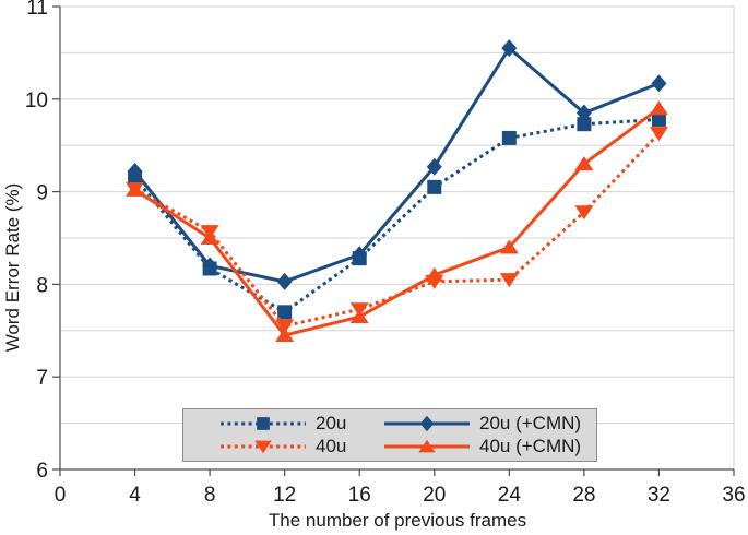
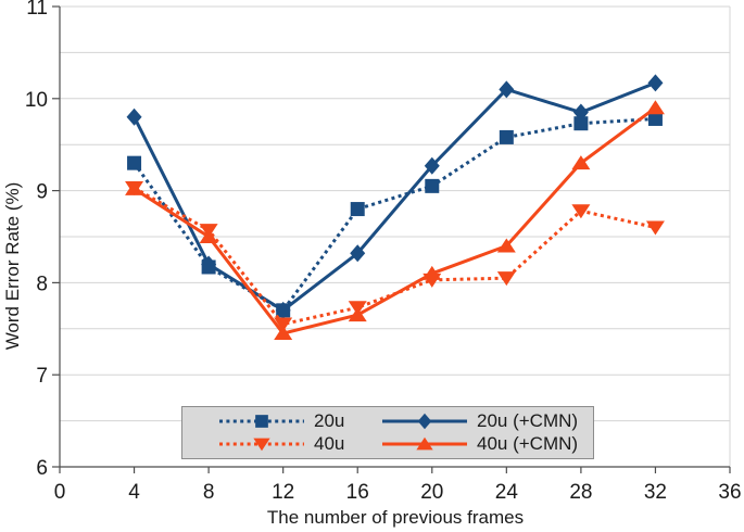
20u/4: 9.2 -> 9.3
20u (+CMN)/4: 9.2 -> 9.8
20u (+CMN)/12: 8.0 -> 7.7
20u/16: 8.3 -> 8.8
20u (+CMN)/24: 10.6 -> 10.1
40u/32: 9.6 -> 8.6
